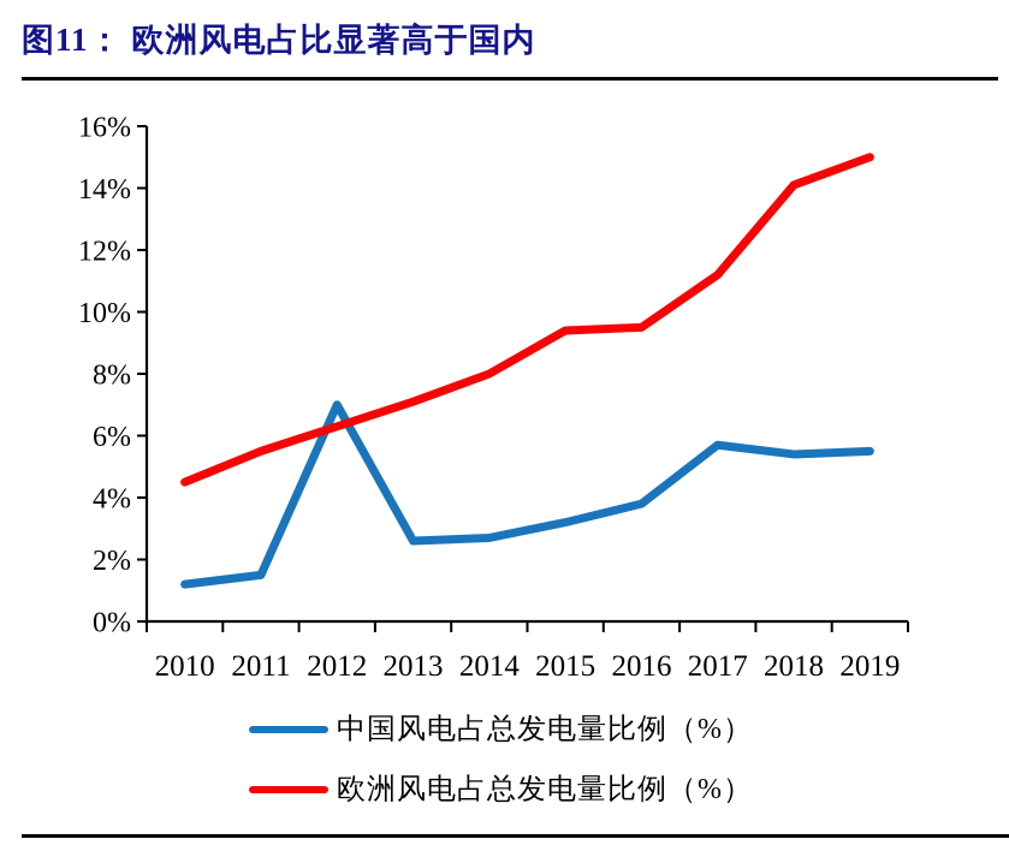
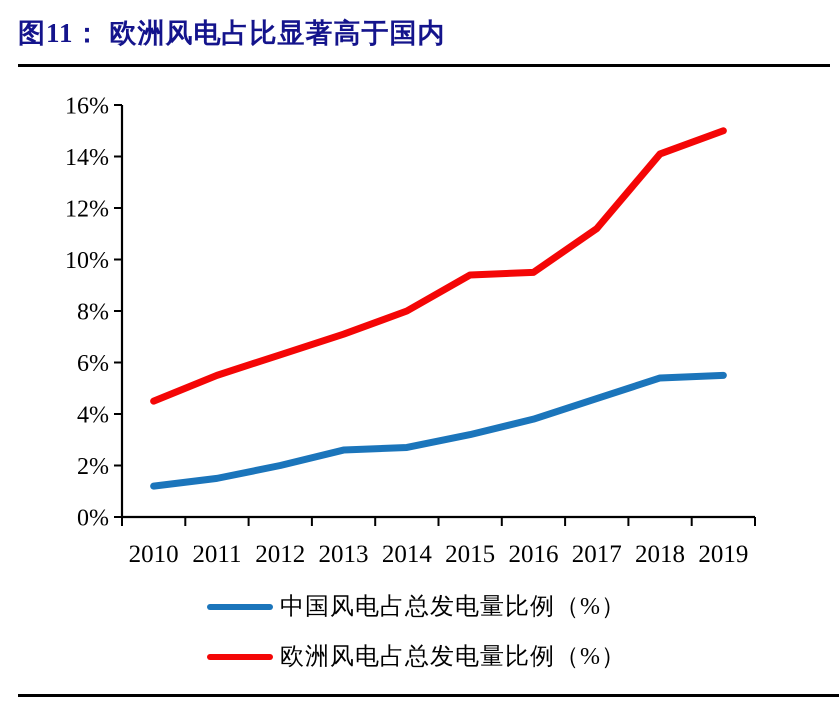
中国风电占总发电量比例（%）/2012: 7.0% -> 2.0%
中国风电占总发电量比例（%）/2017: 5.7% -> 4.6%
